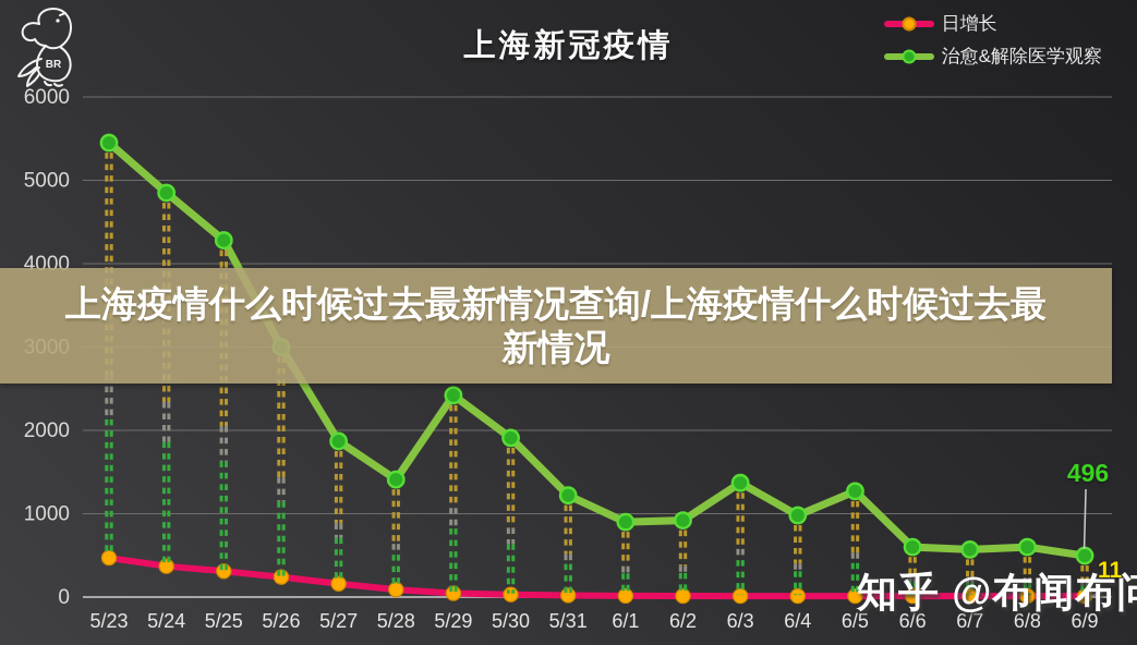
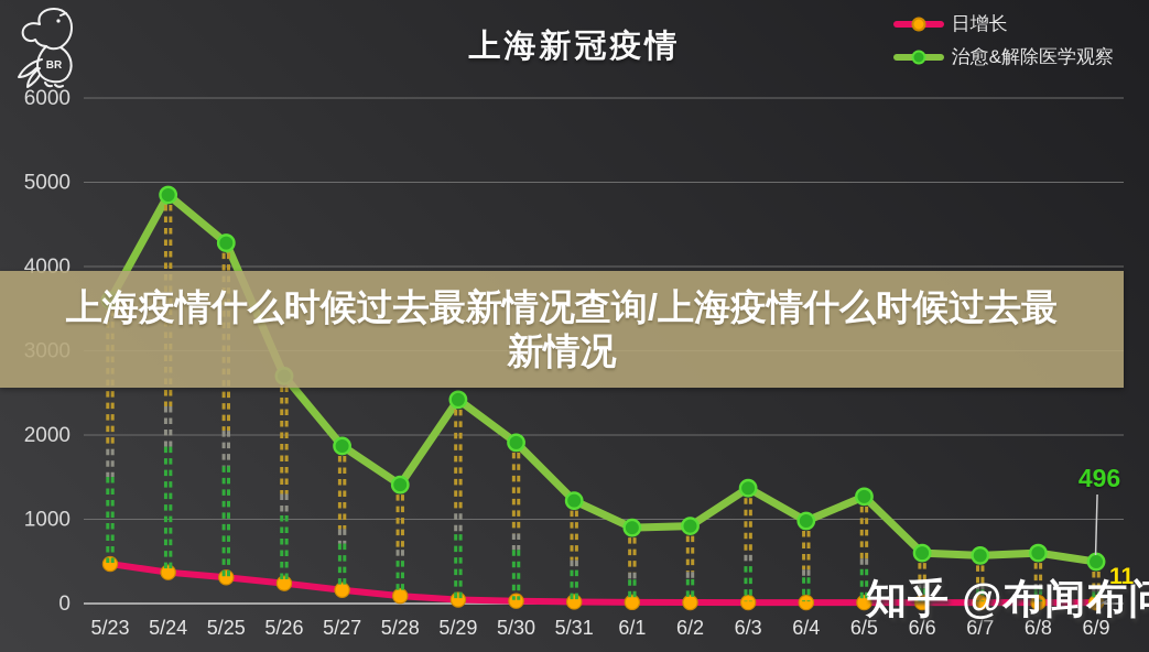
治愈&解除医学观察/5/23: 5400 -> 3600
治愈&解除医学观察/5/26: 3000 -> 2700
